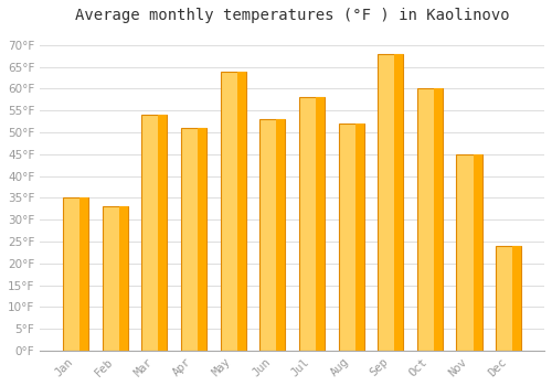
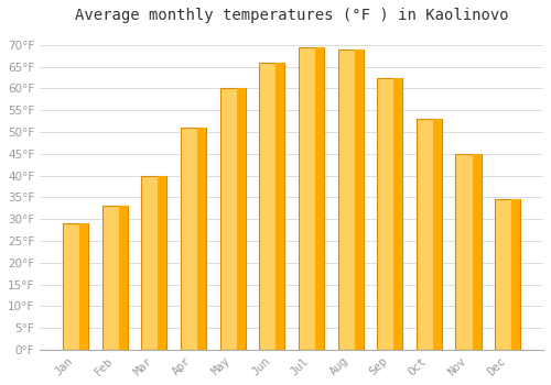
Jan: 35.0°F -> 29.0°F
Mar: 54.0°F -> 40.0°F
May: 64.0°F -> 60.0°F
Jun: 53.0°F -> 66.0°F
Jul: 58.0°F -> 69.5°F
Aug: 52.0°F -> 69.0°F
Sep: 68.0°F -> 62.5°F
Oct: 60.0°F -> 53.0°F
Dec: 24.0°F -> 34.5°F
